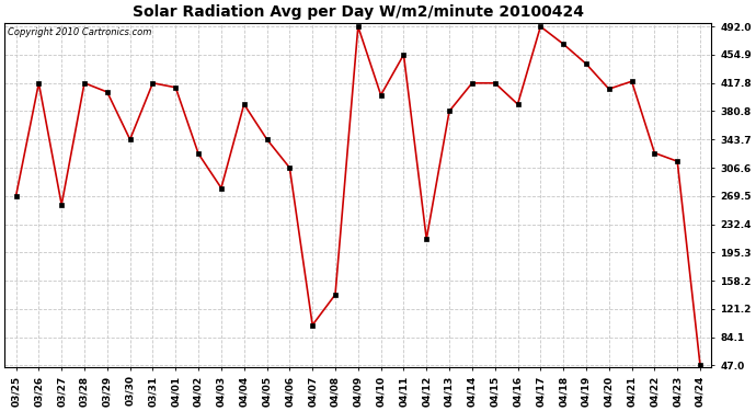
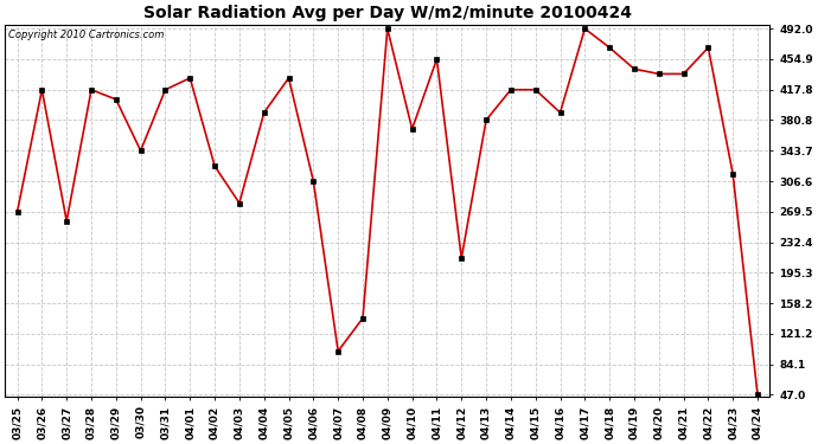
04/01: 412 -> 432
04/05: 344 -> 432
04/10: 402 -> 370
04/20: 410 -> 437
04/21: 420 -> 437
04/22: 326 -> 469
